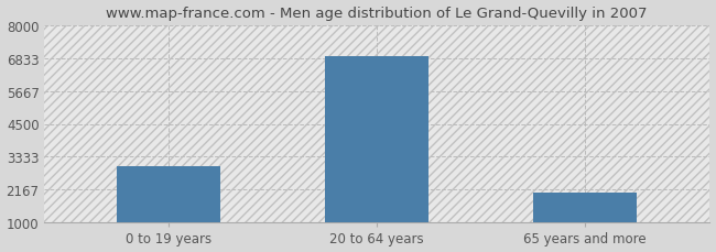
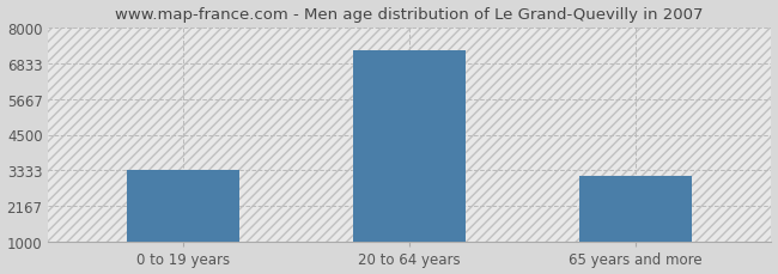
0 to 19 years: 3000 -> 3350
20 to 64 years: 6900 -> 7250
65 years and more: 2050 -> 3150
